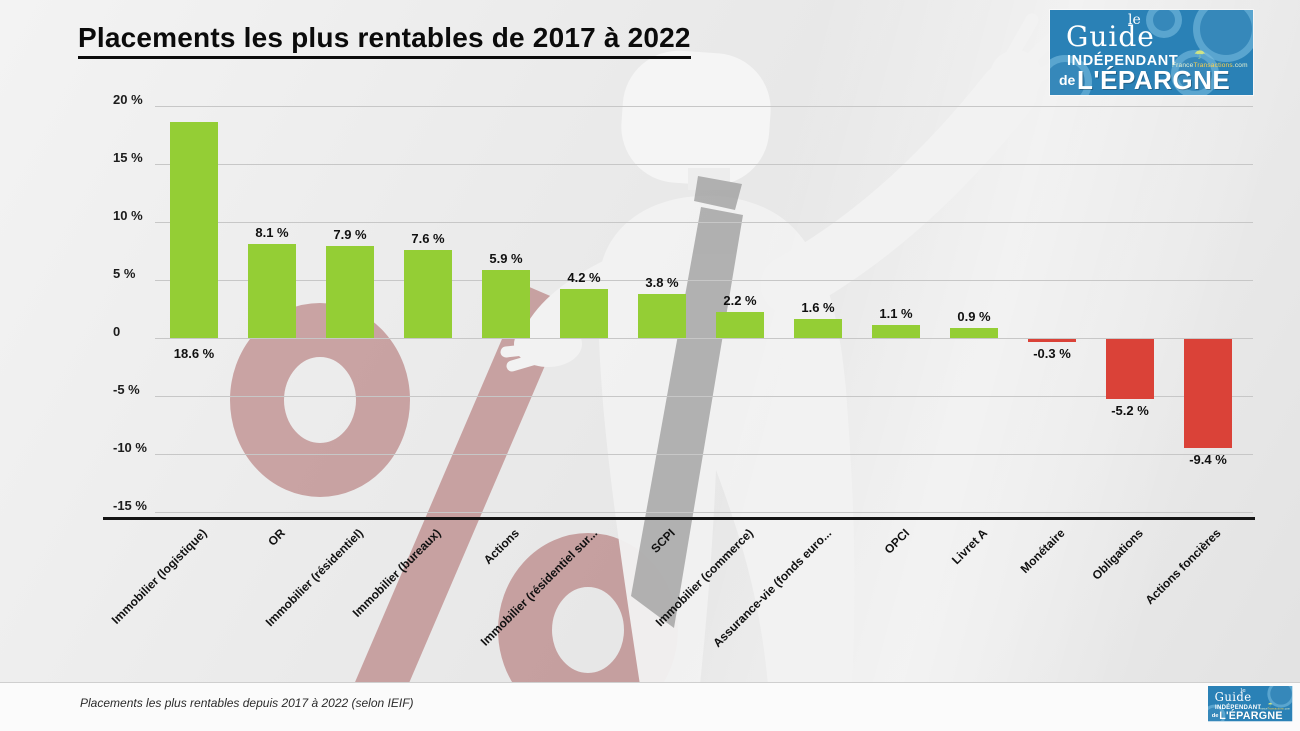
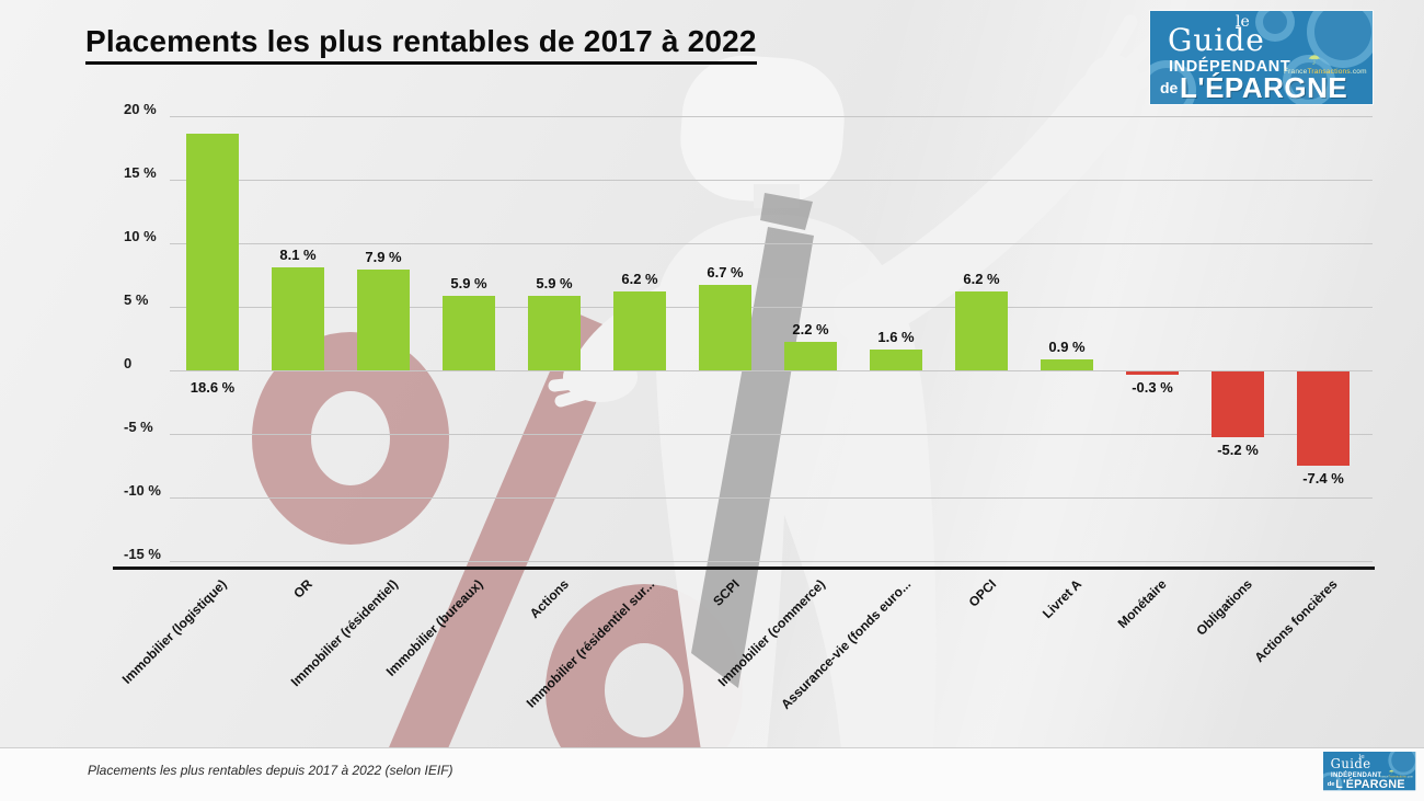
Immobilier (bureaux): 7.6 -> 5.9
Immobilier (résidentiel sur...: 4.2 -> 6.2
SCPI: 3.8 -> 6.7
OPCI: 1.1 -> 6.2
Actions foncières: -9.4 -> -7.4
